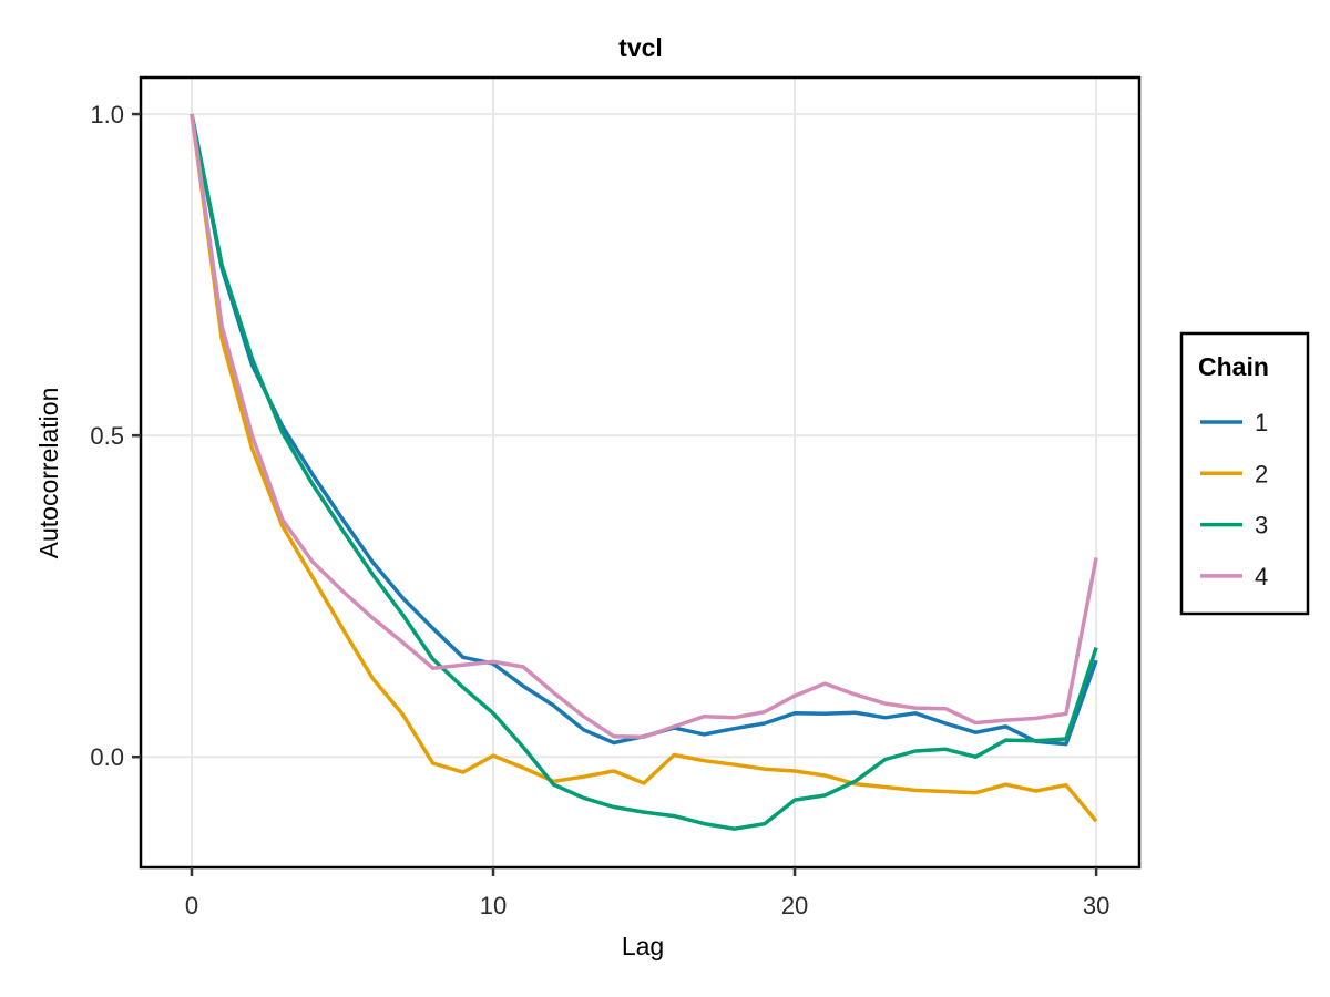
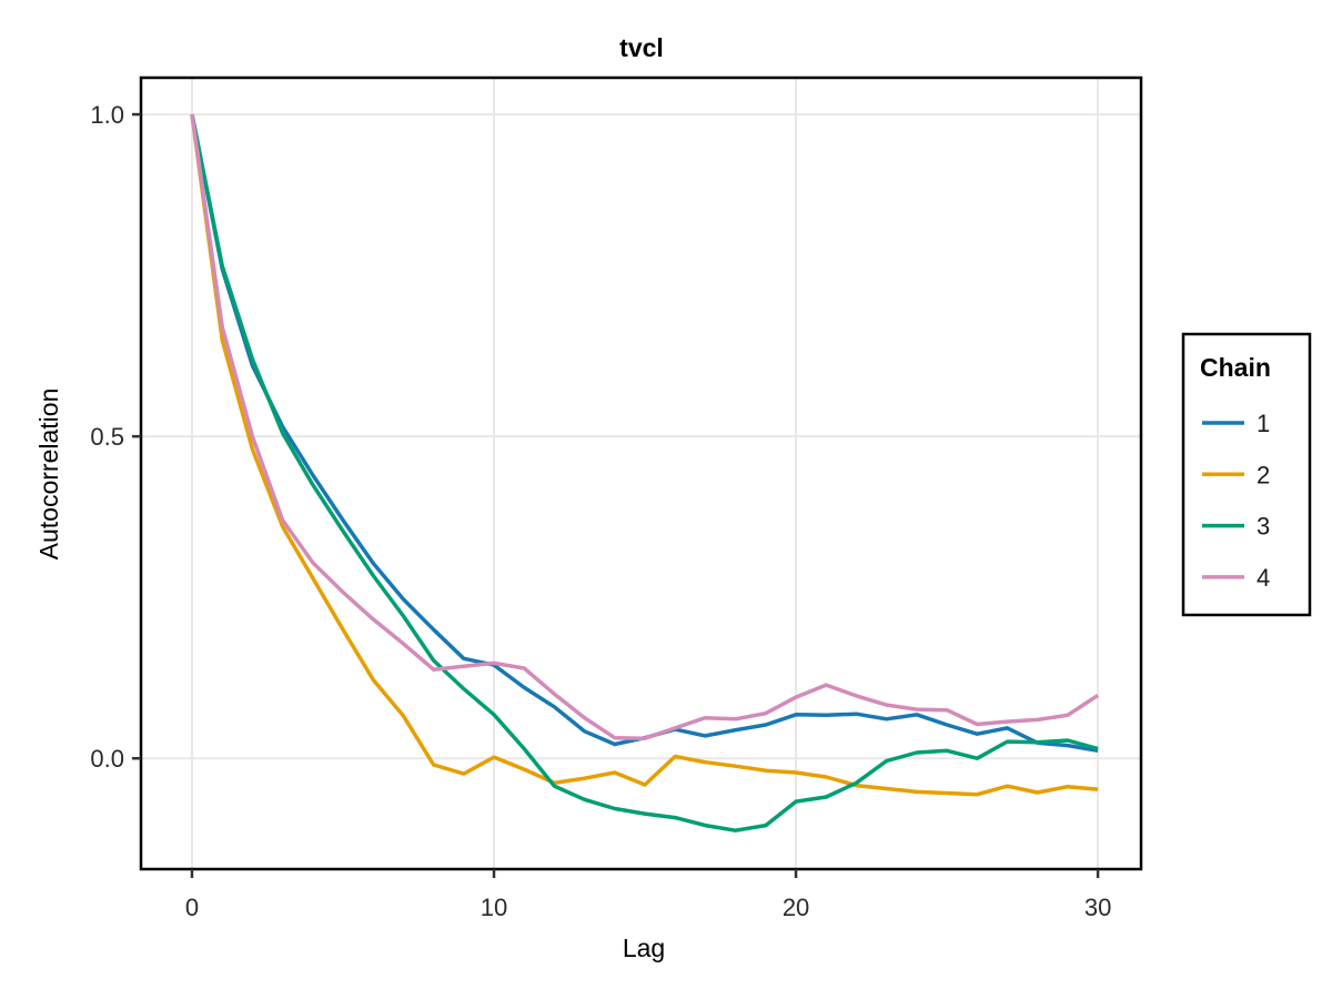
1/30: 0.15 -> 0.01
2/30: -0.10 -> -0.05
3/30: 0.17 -> 0.01
4/30: 0.31 -> 0.10
